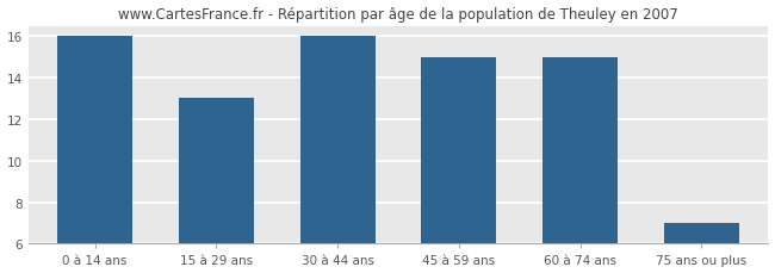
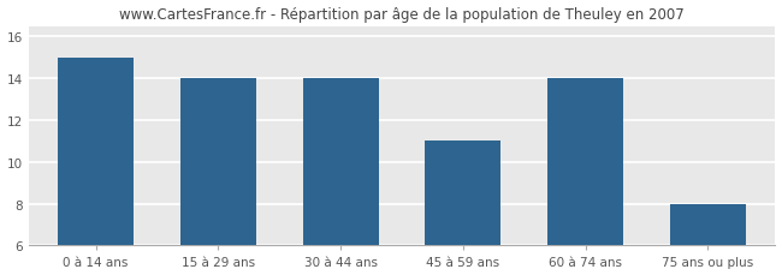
0 à 14 ans: 16 -> 15
15 à 29 ans: 13 -> 14
30 à 44 ans: 16 -> 14
45 à 59 ans: 15 -> 11
60 à 74 ans: 15 -> 14
75 ans ou plus: 7 -> 8
